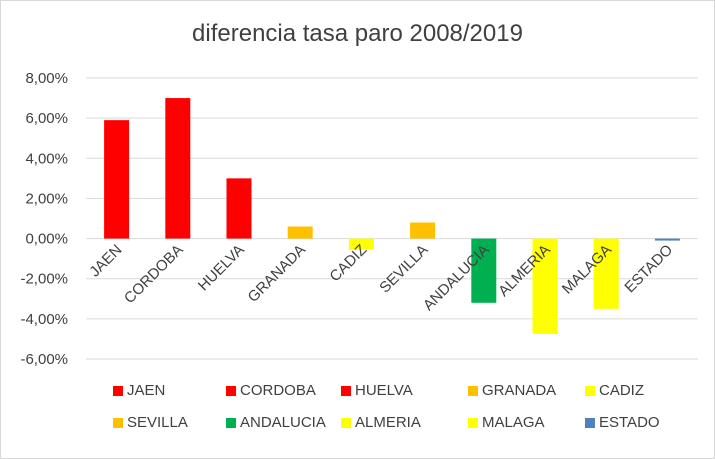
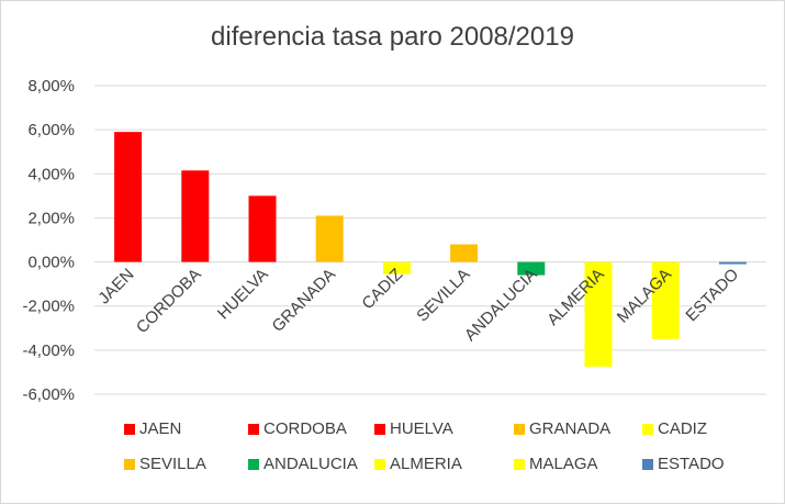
CORDOBA: 7,0% -> 4,2%
GRANADA: 0,6% -> 2,1%
ANDALUCIA: -3,2% -> -0,6%
